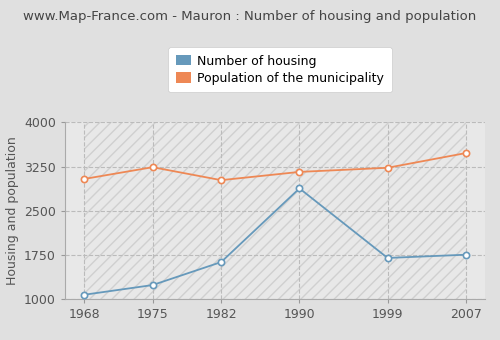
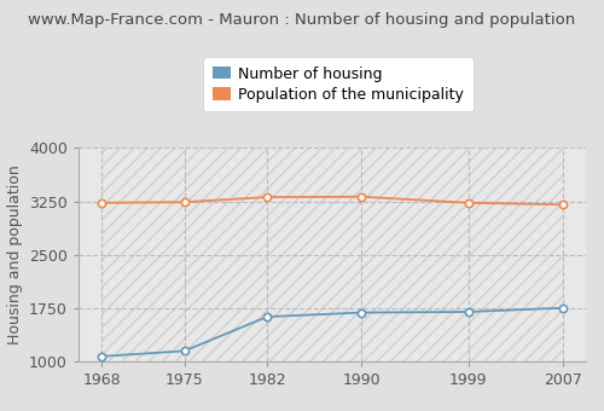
Population of the municipality/1968: 3040 -> 3230
Number of housing/1975: 1240 -> 1150
Population of the municipality/1982: 3020 -> 3310
Number of housing/1990: 2880 -> 1690
Population of the municipality/1990: 3160 -> 3320
Population of the municipality/2007: 3480 -> 3200
